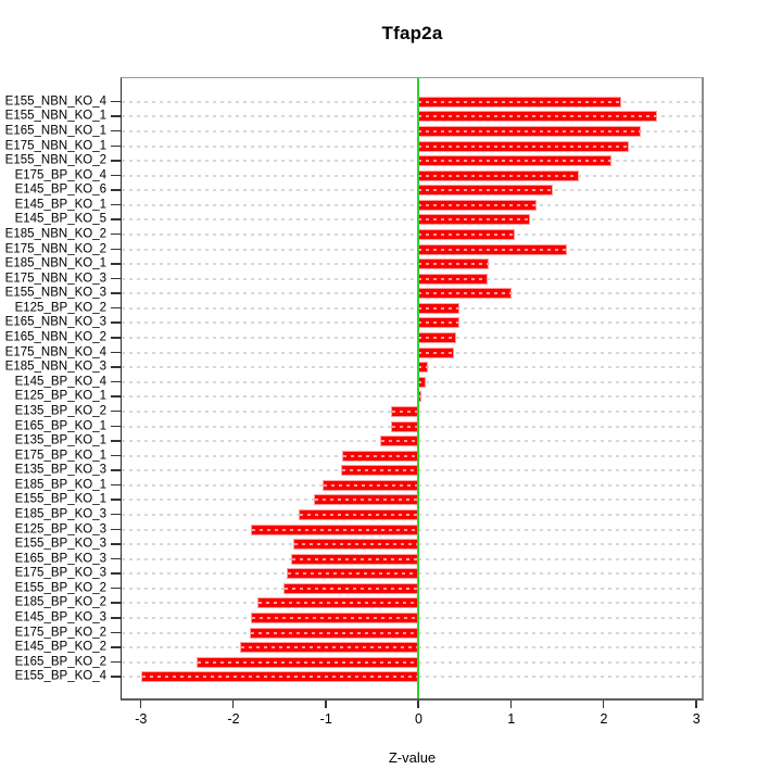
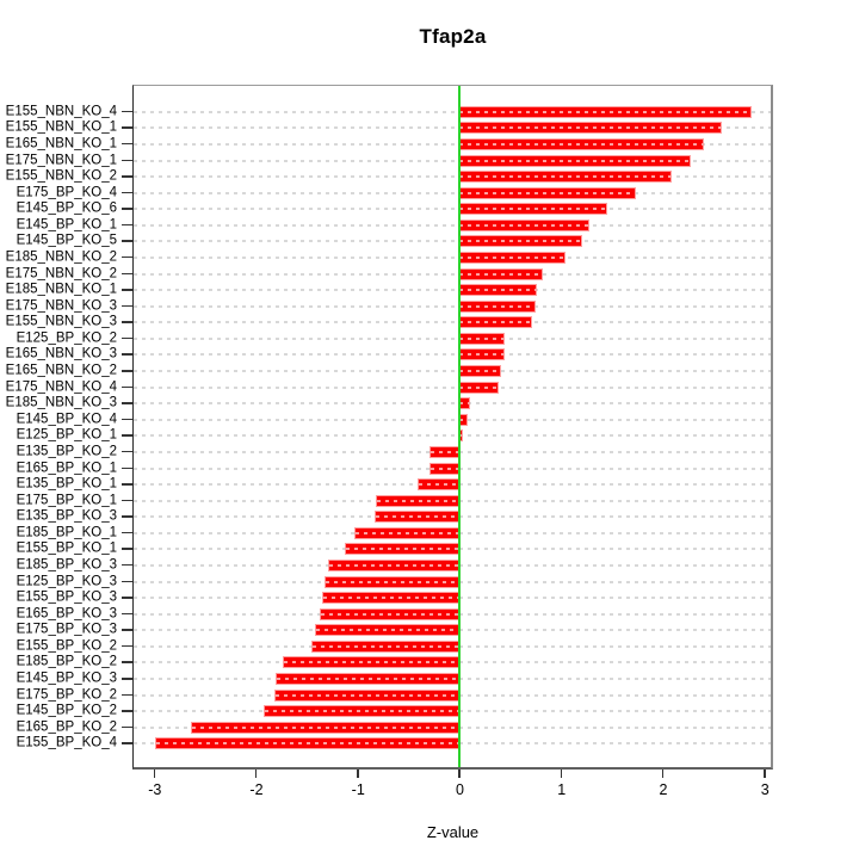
E155_NBN_KO_4: 2.2 -> 2.9
E175_NBN_KO_2: 1.6 -> 0.8
E155_NBN_KO_3: 1.0 -> 0.7
E125_BP_KO_3: -1.8 -> -1.3
E165_BP_KO_2: -2.4 -> -2.6
